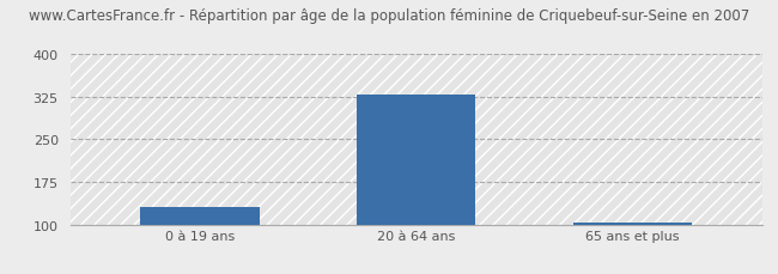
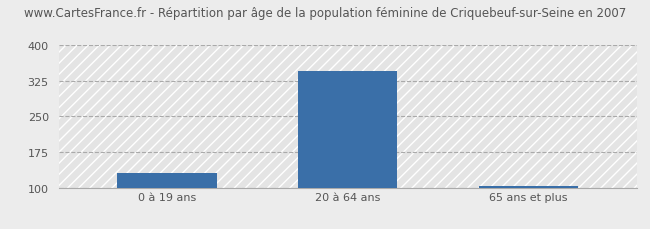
20 à 64 ans: 328 -> 345
